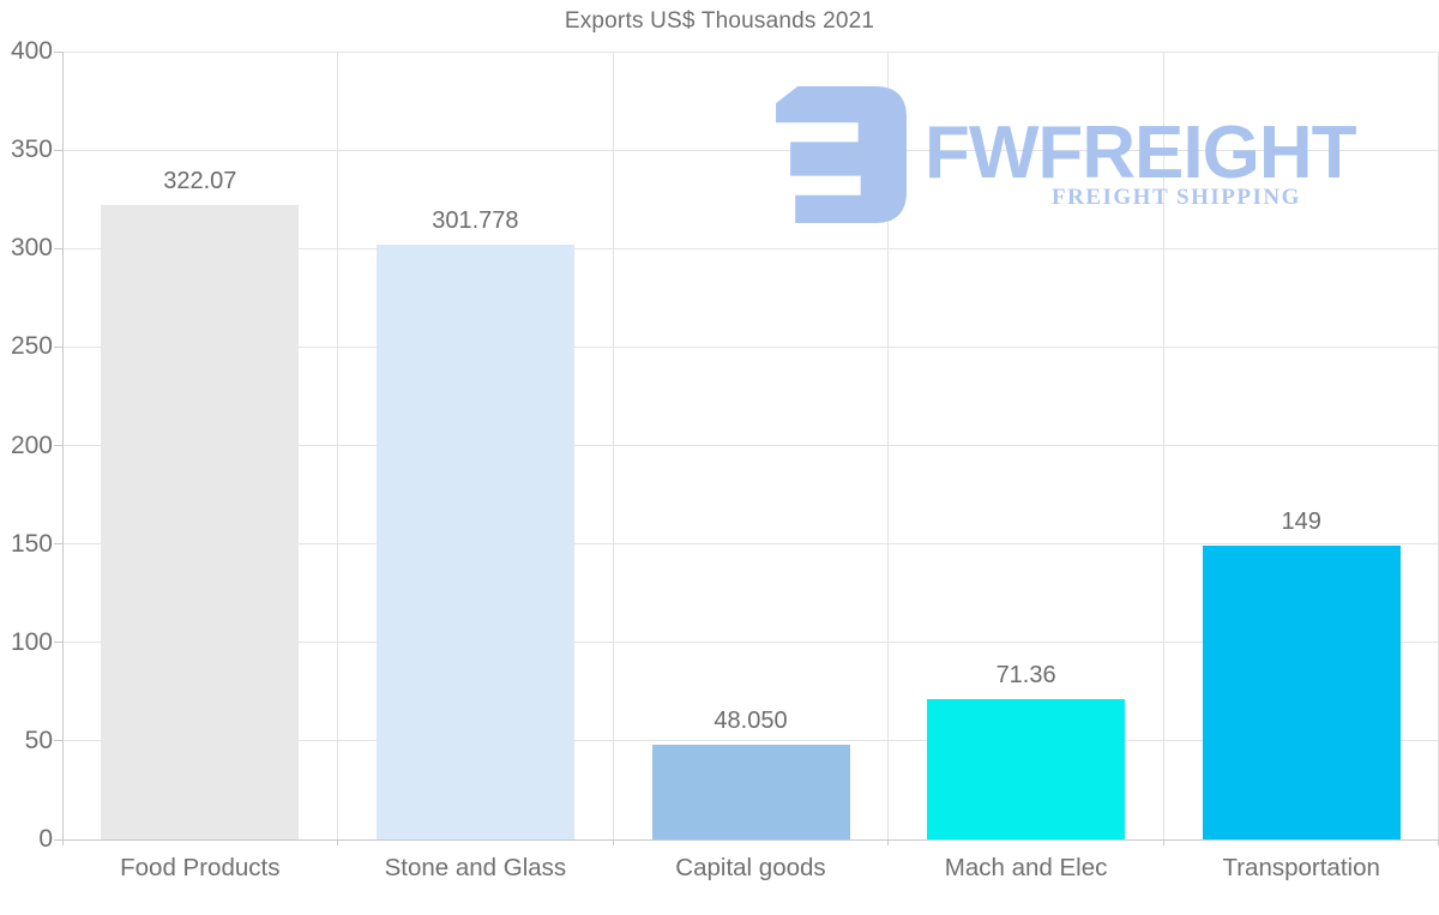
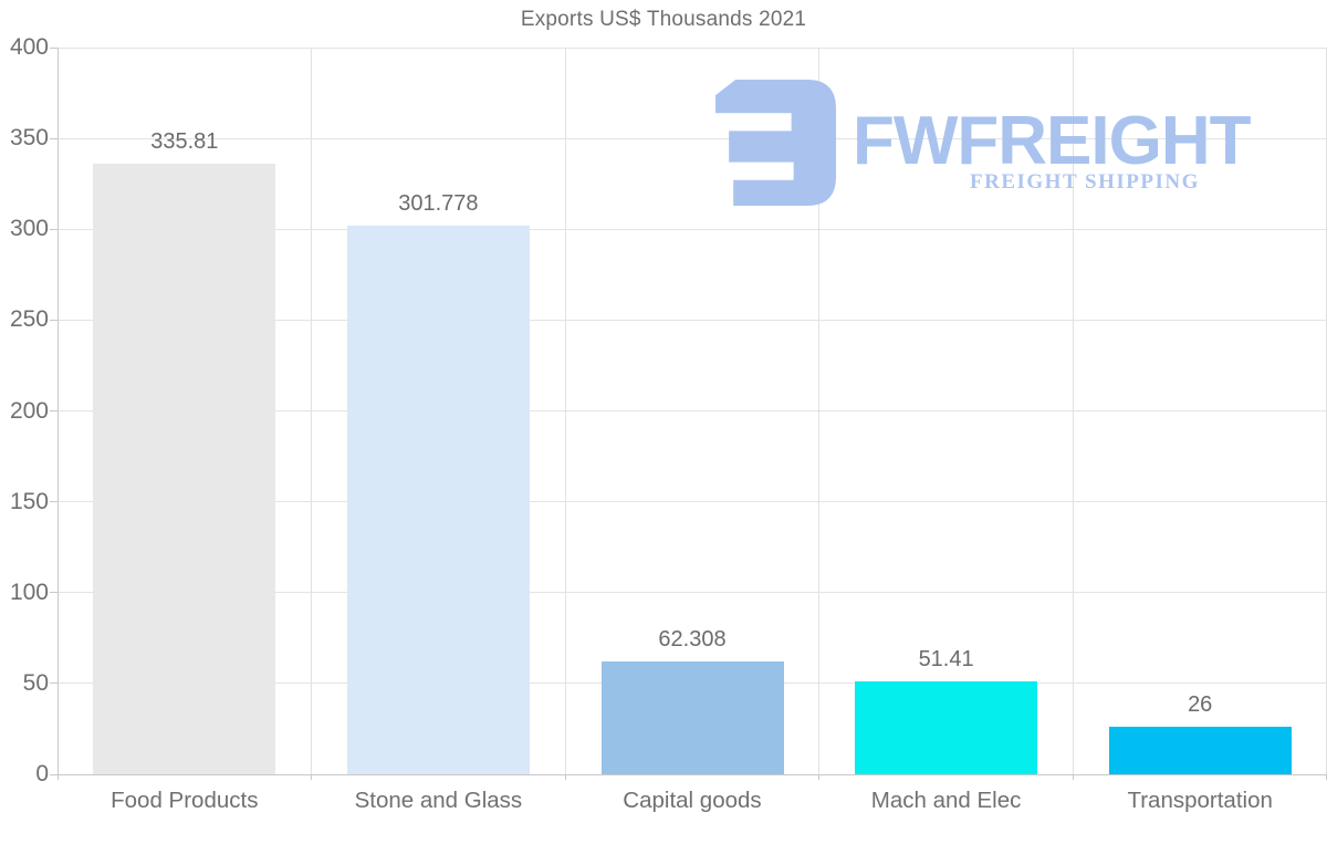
Food Products: 322.07 -> 335.81
Capital goods: 48.050 -> 62.308
Mach and Elec: 71.36 -> 51.41
Transportation: 149 -> 26
